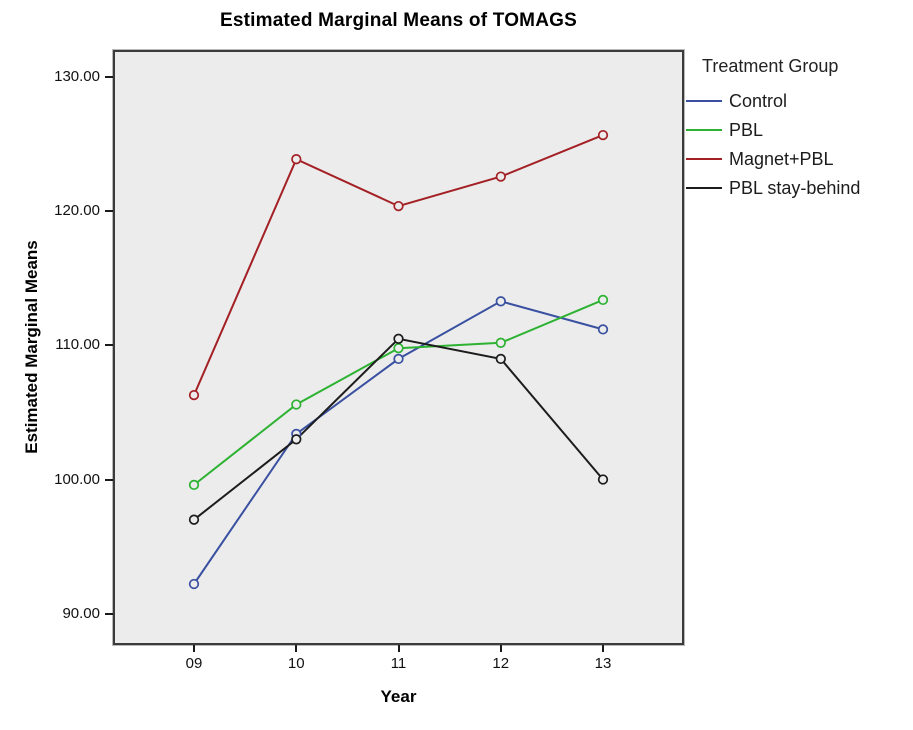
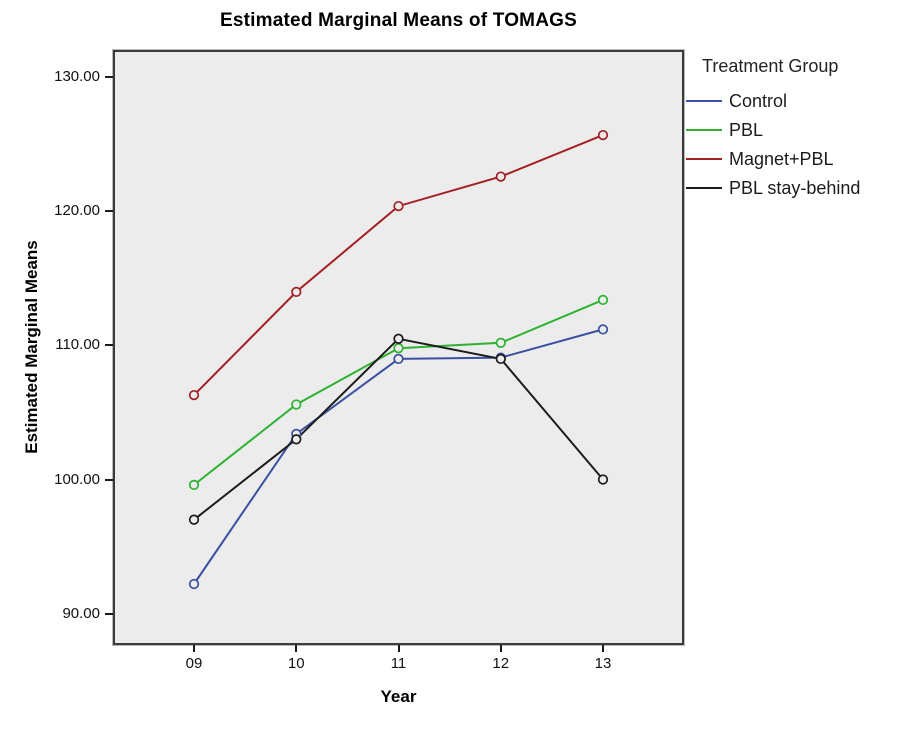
Magnet+PBL/10: 123.9 -> 114.0
Control/12: 113.3 -> 109.1
